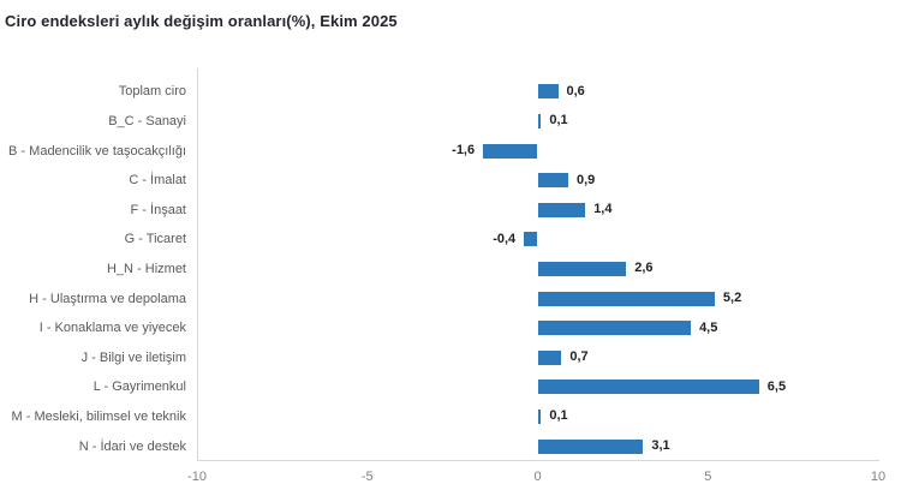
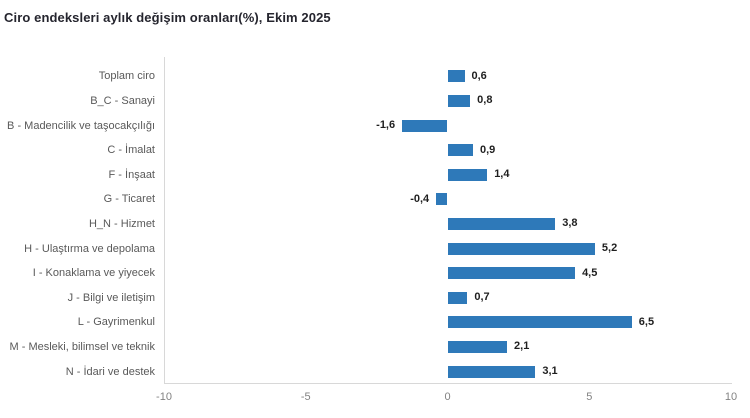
B_C - Sanayi: 0,1 -> 0,8
H_N - Hizmet: 2,6 -> 3,8
M - Mesleki, bilimsel ve teknik: 0,1 -> 2,1
